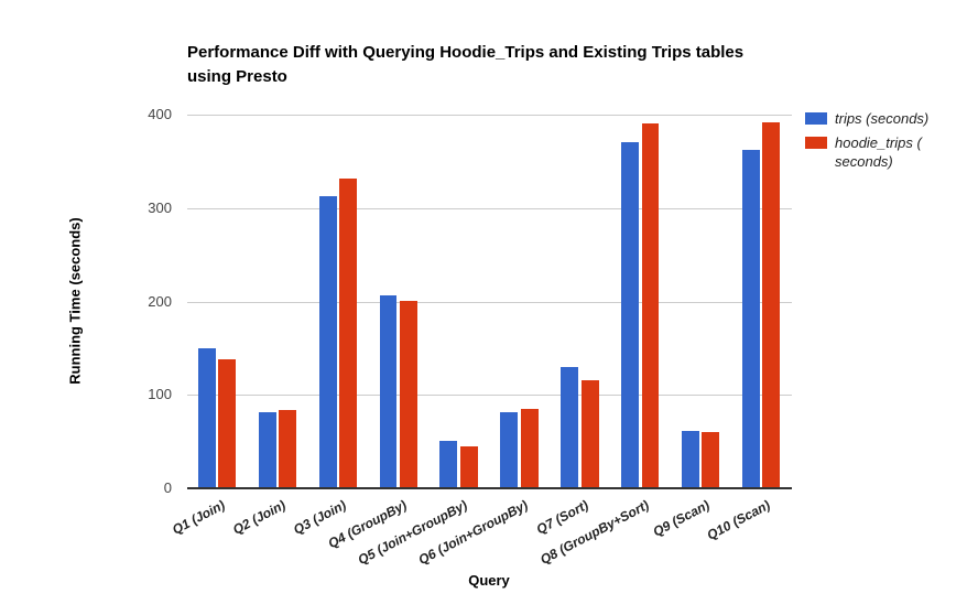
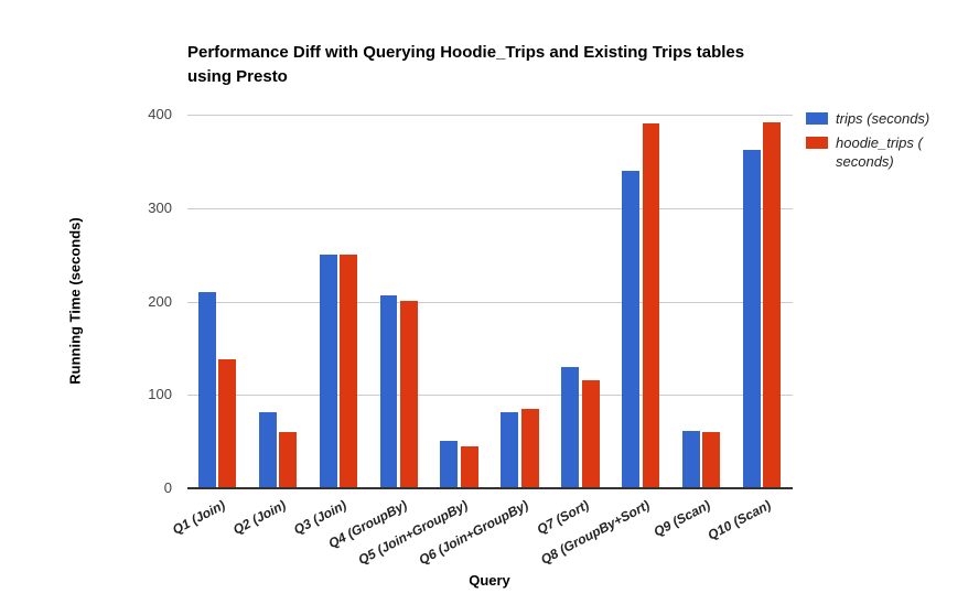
trips (seconds)/Q1 (Join): 150 -> 210
hoodie_trips (seconds)/Q2 (Join): 80 -> 60
trips (seconds)/Q3 (Join): 310 -> 250
hoodie_trips (seconds)/Q3 (Join): 330 -> 250
trips (seconds)/Q8 (GroupBy+Sort): 370 -> 340
